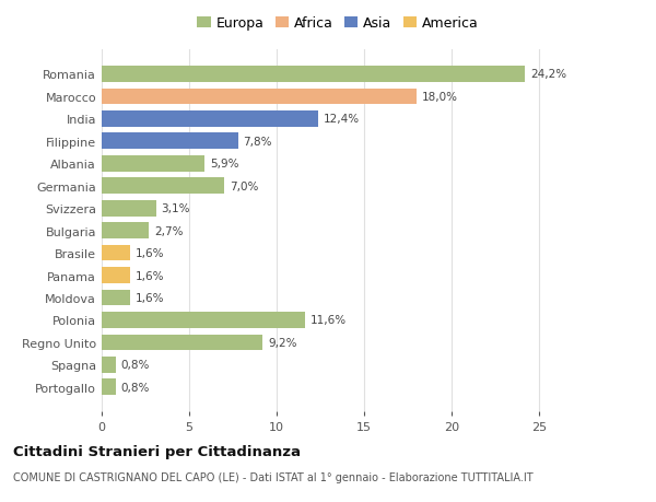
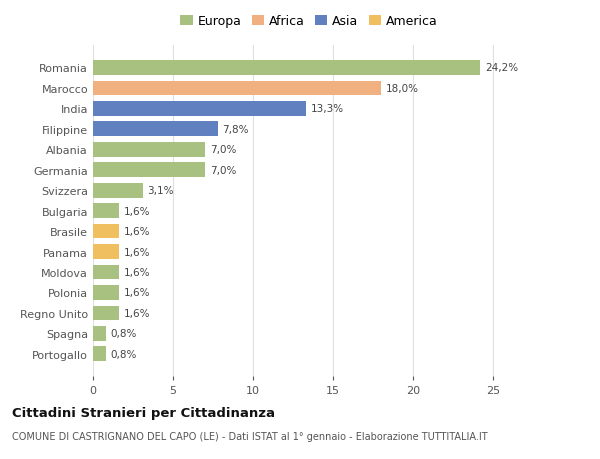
India: 12,4% -> 13,3%
Albania: 5,9% -> 7,0%
Bulgaria: 2,7% -> 1,6%
Polonia: 11,6% -> 1,6%
Regno Unito: 9,2% -> 1,6%
